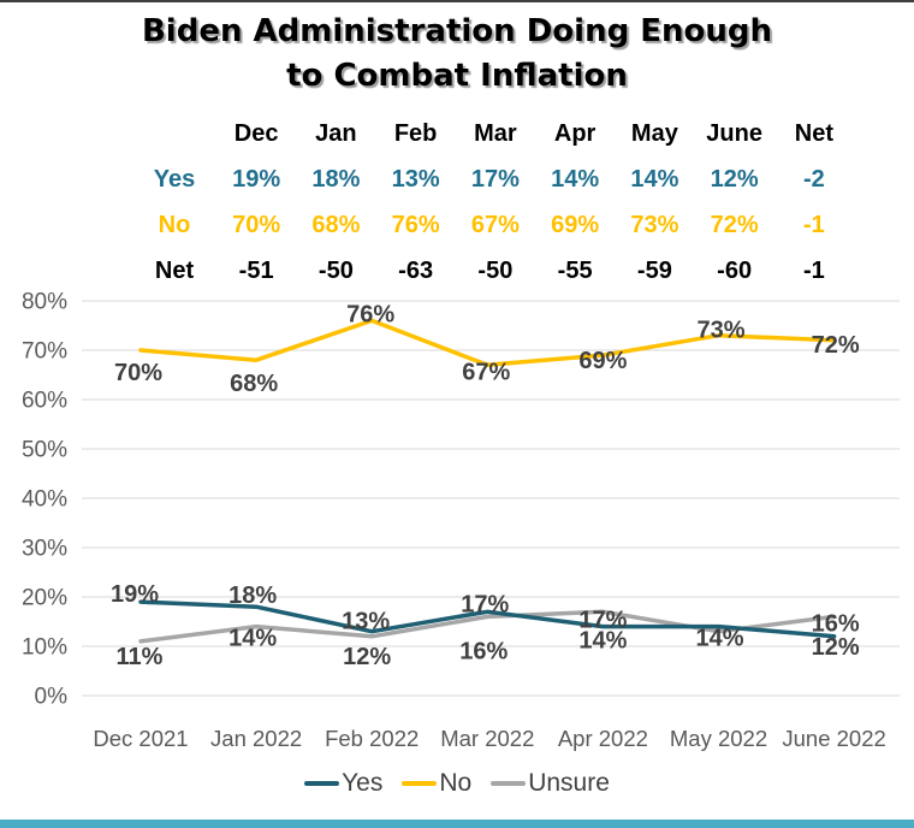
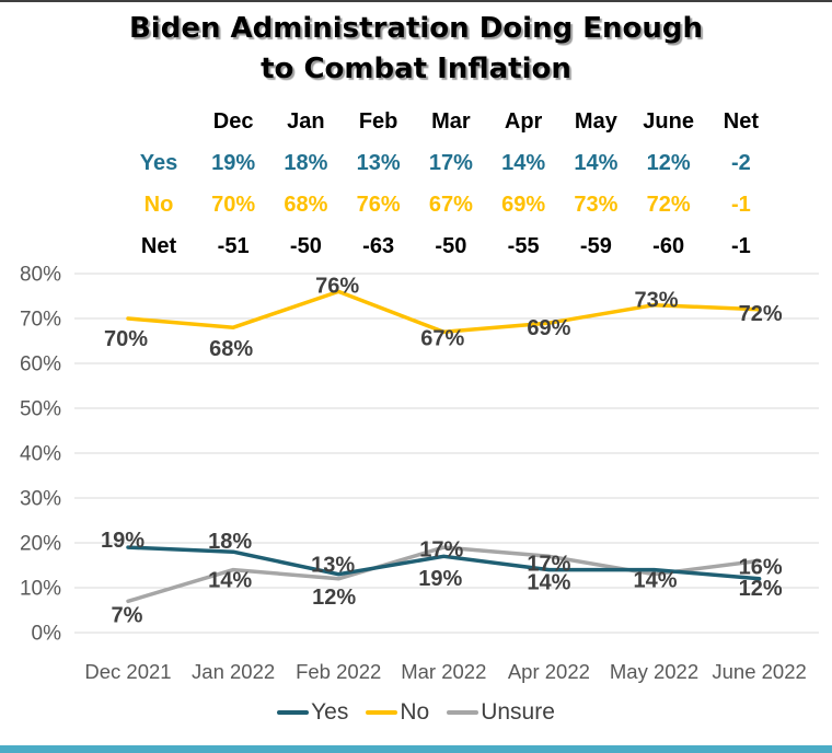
Unsure/Dec 2021: 11% -> 7%
Unsure/Mar 2022: 16% -> 19%
